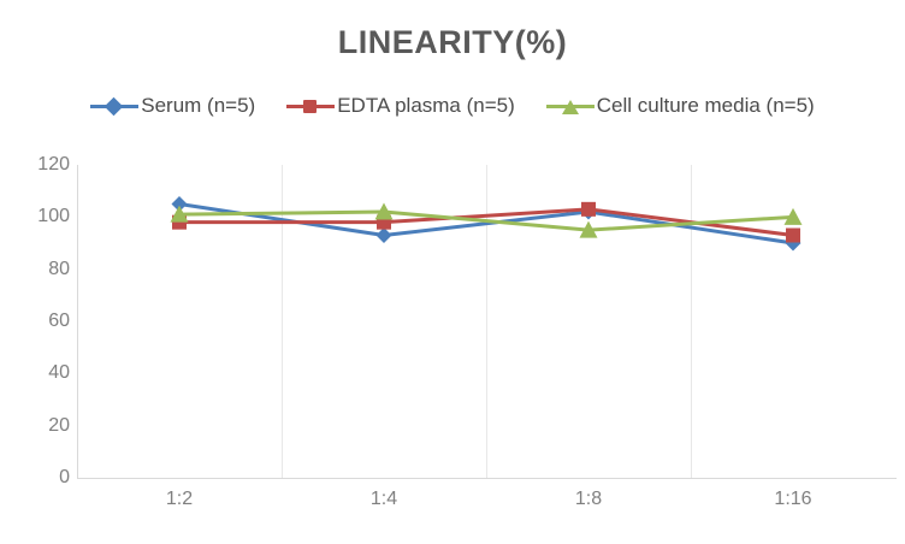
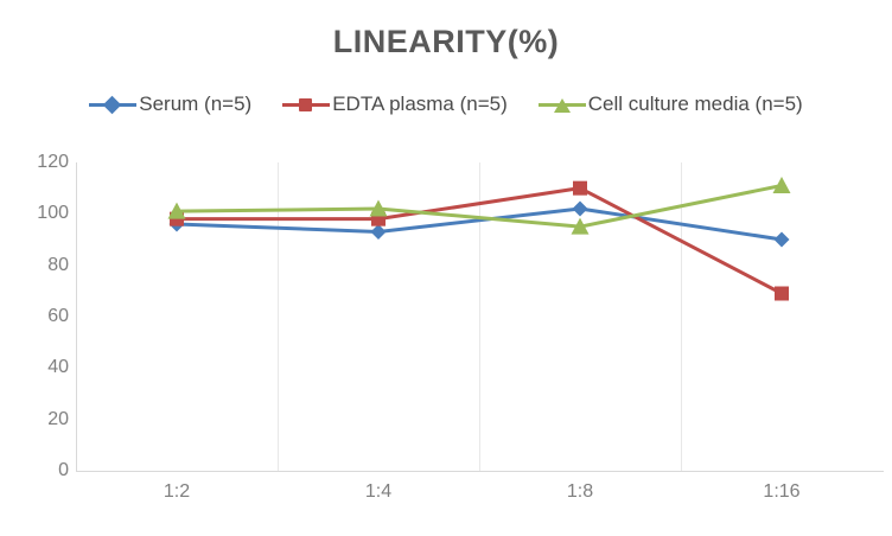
Serum (n=5)/1:2: 105 -> 96
EDTA plasma (n=5)/1:8: 103 -> 110
EDTA plasma (n=5)/1:16: 93 -> 69
Cell culture media (n=5)/1:16: 100 -> 111
